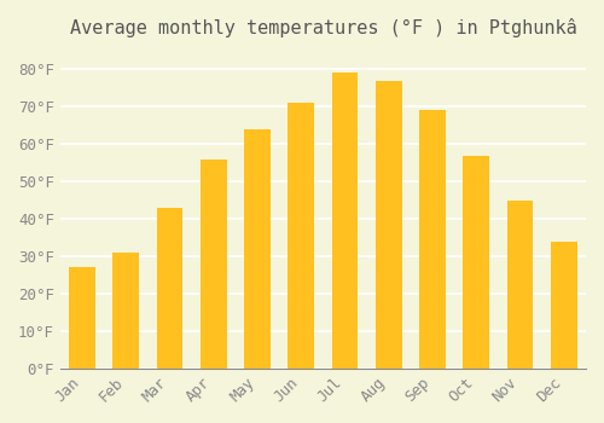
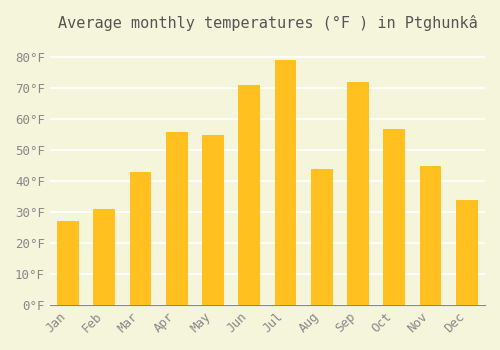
May: 64°F -> 55°F
Aug: 77°F -> 44°F
Sep: 69°F -> 72°F
